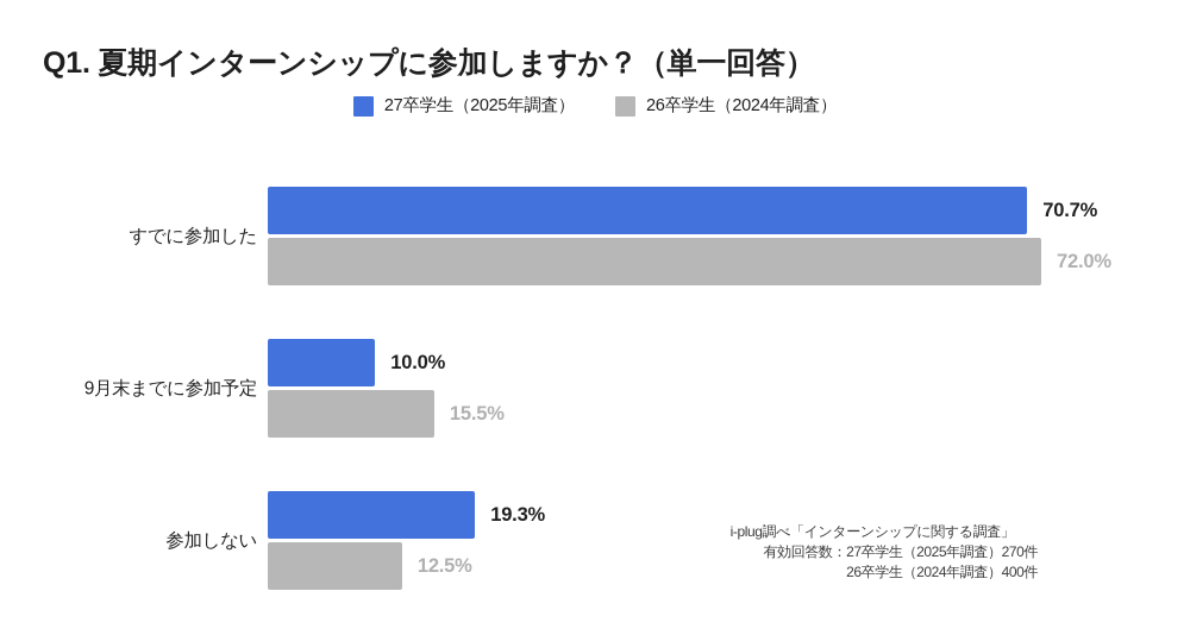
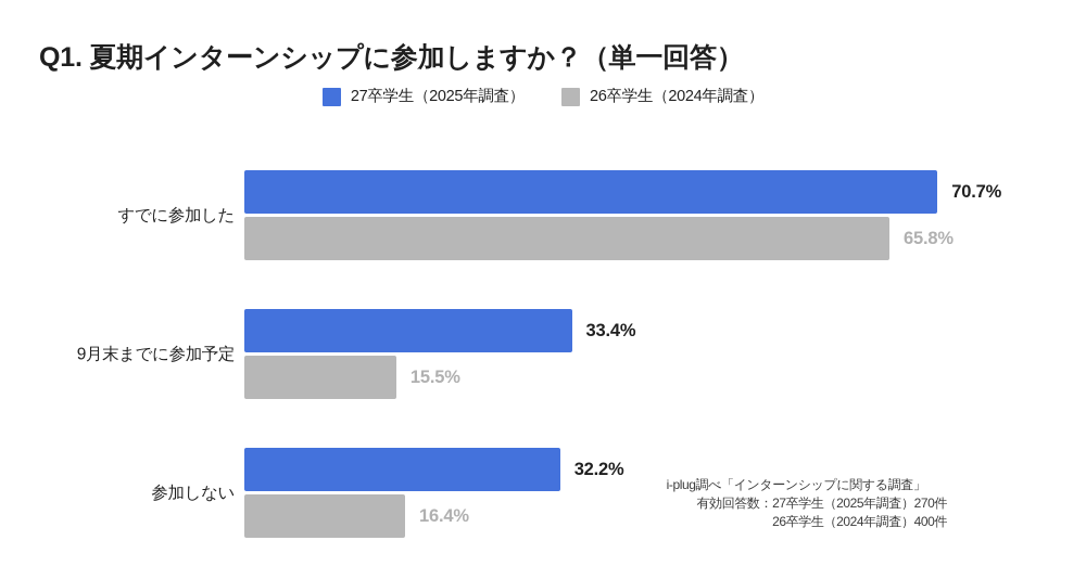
26卒学生（2024年調査）/すでに参加した: 72.0% -> 65.8%
27卒学生（2025年調査）/9月末までに参加予定: 10.0% -> 33.4%
27卒学生（2025年調査）/参加しない: 19.3% -> 32.2%
26卒学生（2024年調査）/参加しない: 12.5% -> 16.4%
